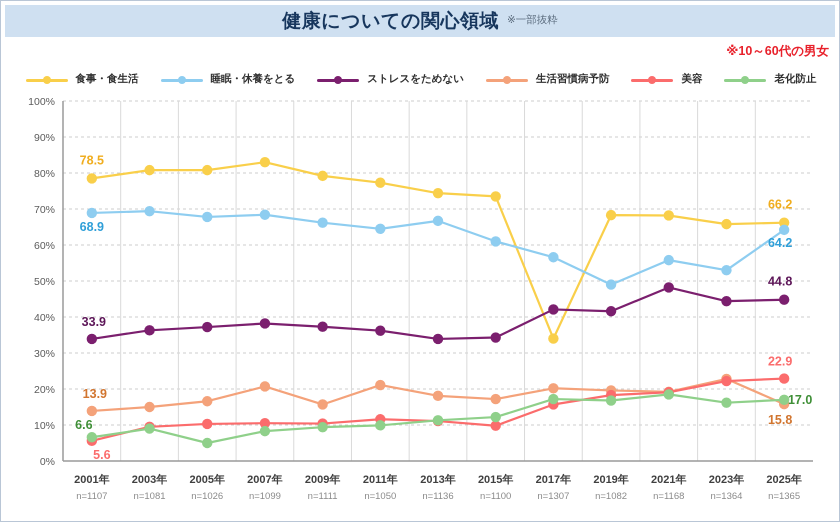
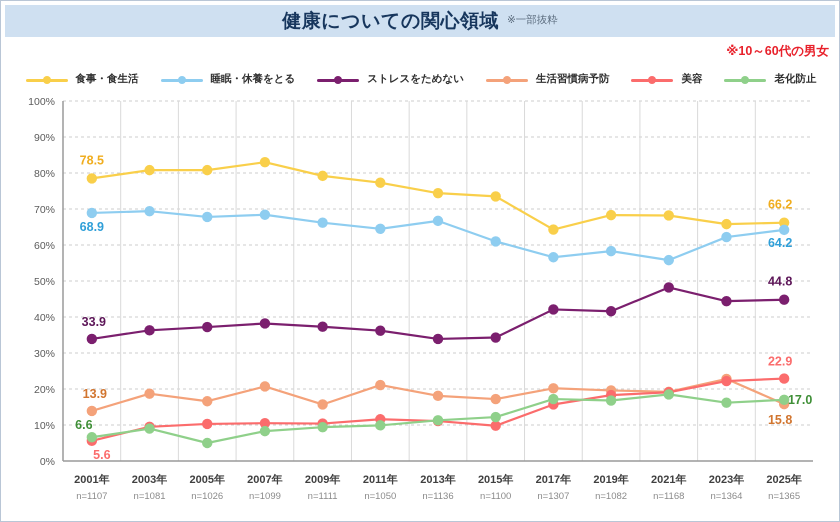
生活習慣病予防/2003年: 15% -> 19%
食事・食生活/2017年: 34% -> 64%
睡眠・休養をとる/2019年: 49% -> 58%
睡眠・休養をとる/2023年: 53% -> 62%
